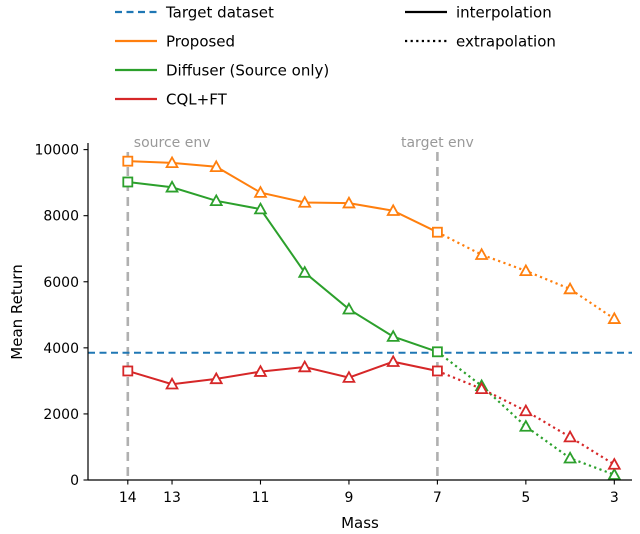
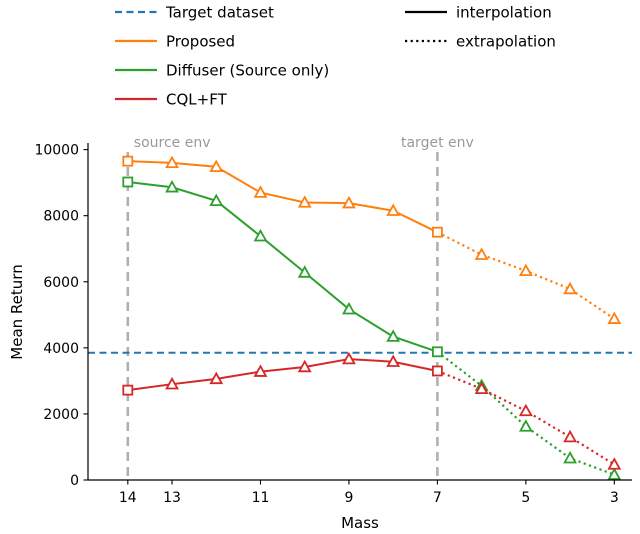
CQL+FT/14: 3300 -> 2700
Diffuser (Source only)/11: 8200 -> 7400
CQL+FT/9: 3100 -> 3700
